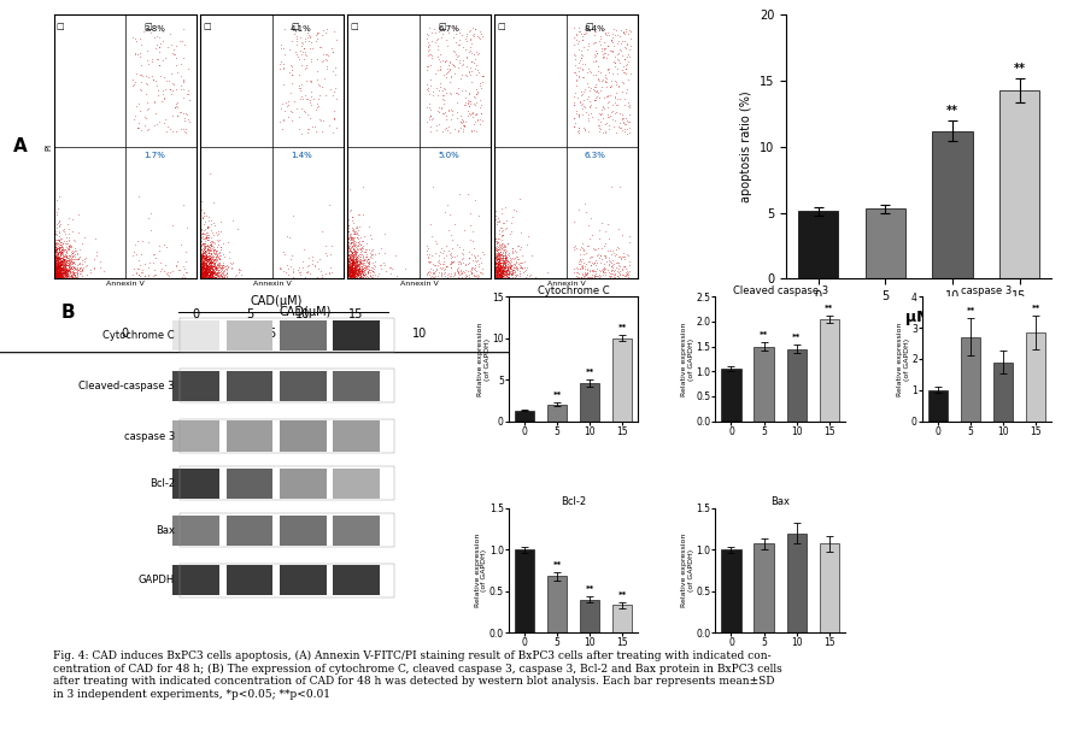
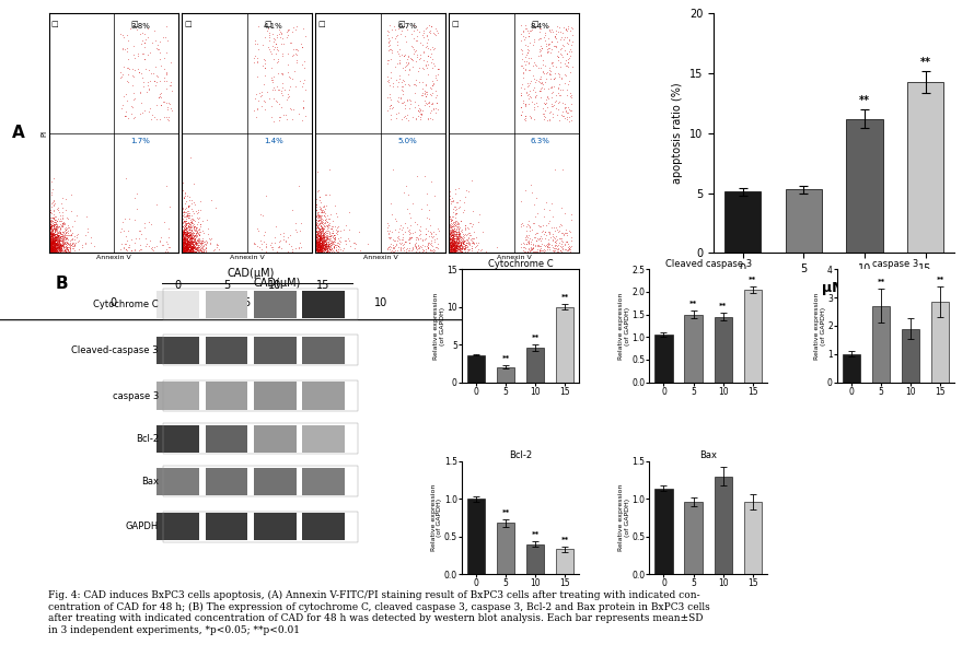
Cytochrome C/0: 1.3 -> 3.6
Bax/0: 1.00 -> 1.14
Bax/5: 1.07 -> 0.96
Bax/10: 1.20 -> 1.30
Bax/15: 1.07 -> 0.96
